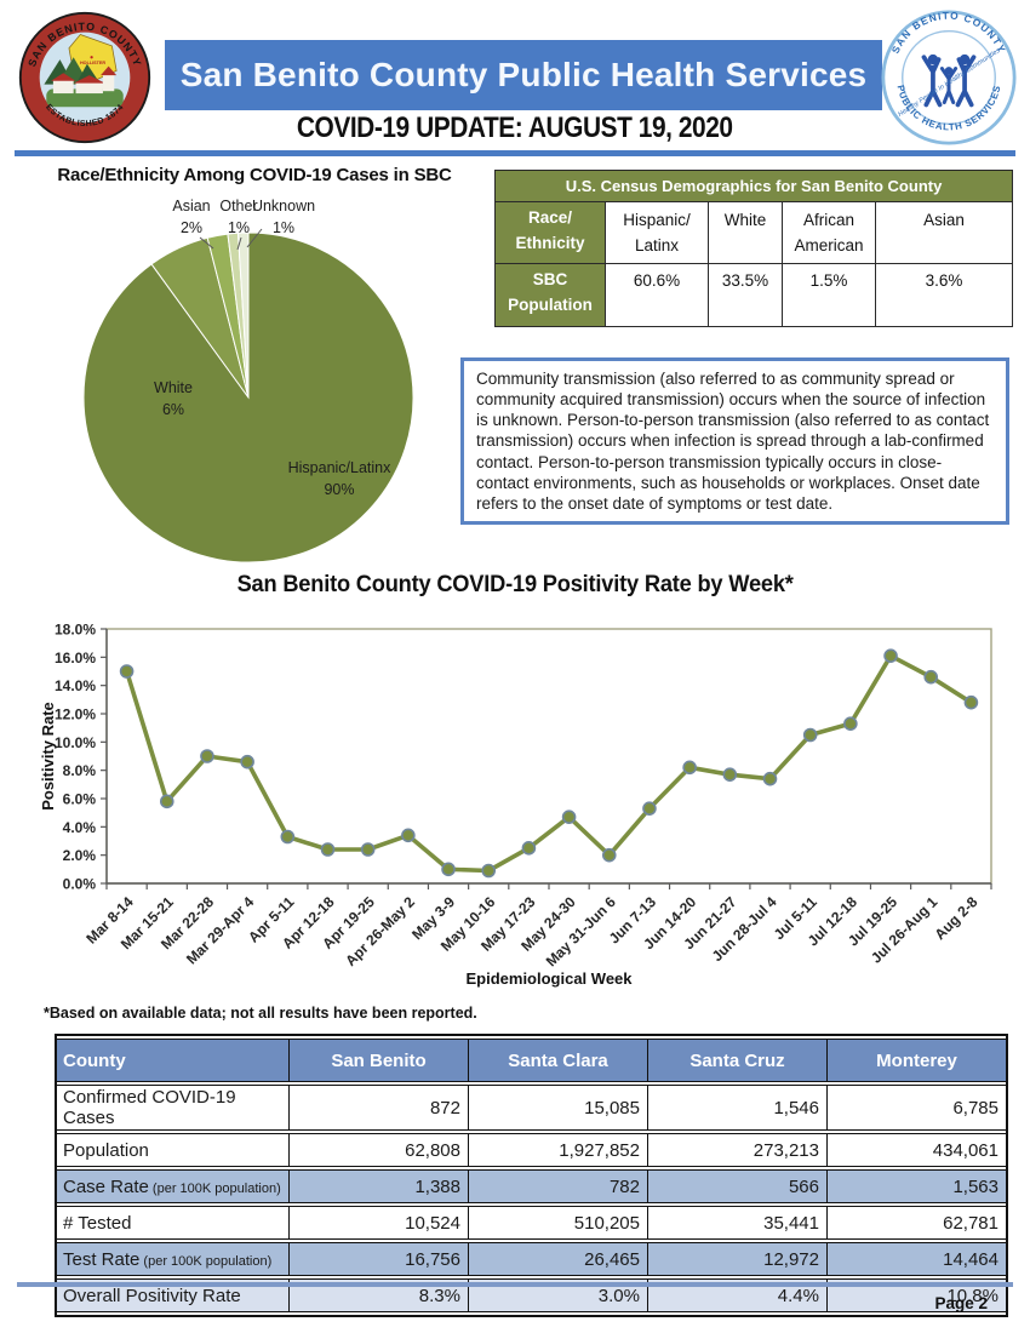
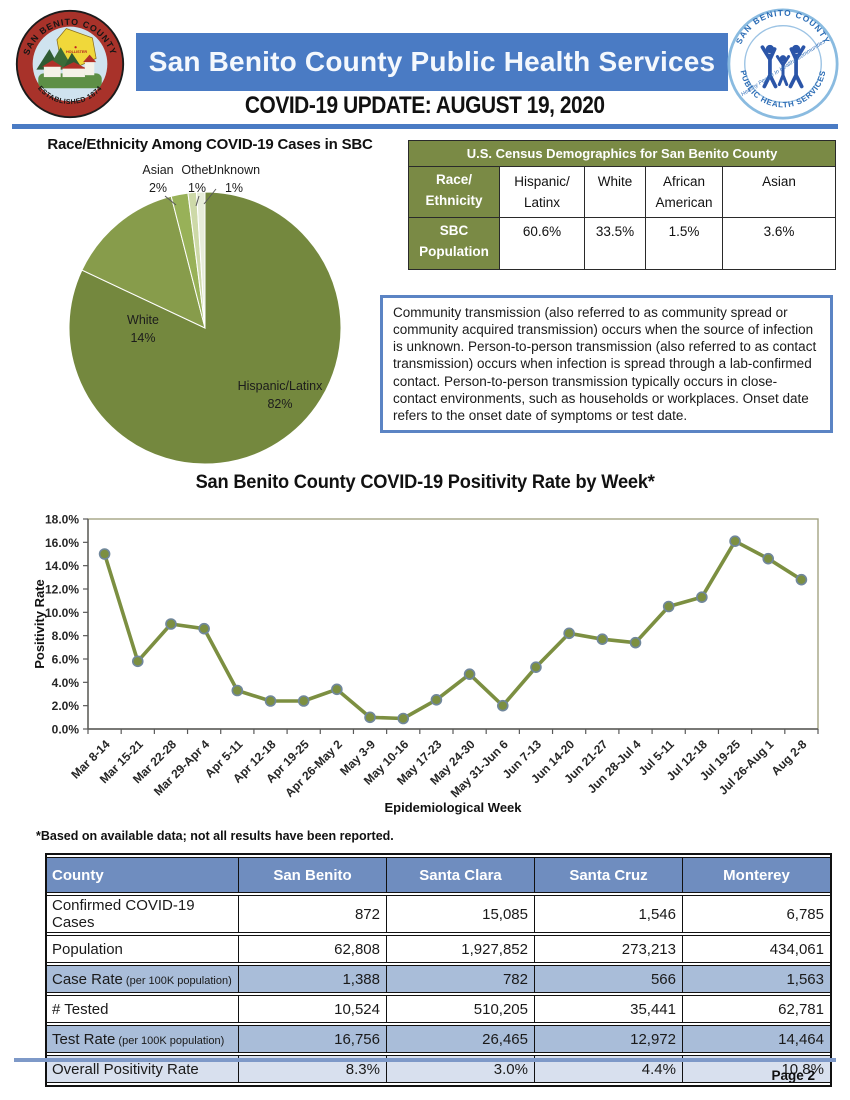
Race/Ethnicity Among COVID-19 Cases in SBC/Hispanic/Latinx: 90% -> 82%
Race/Ethnicity Among COVID-19 Cases in SBC/White: 6% -> 14%
